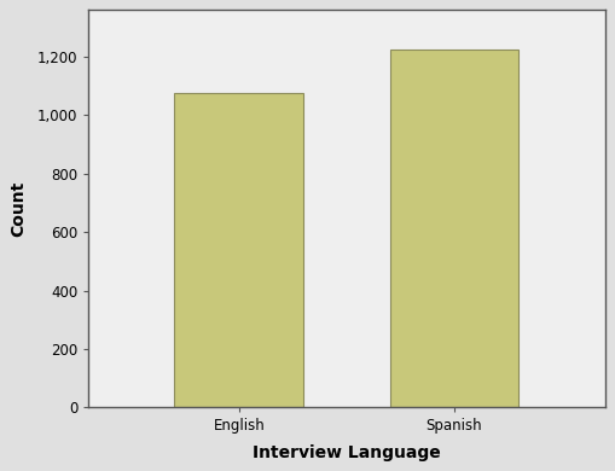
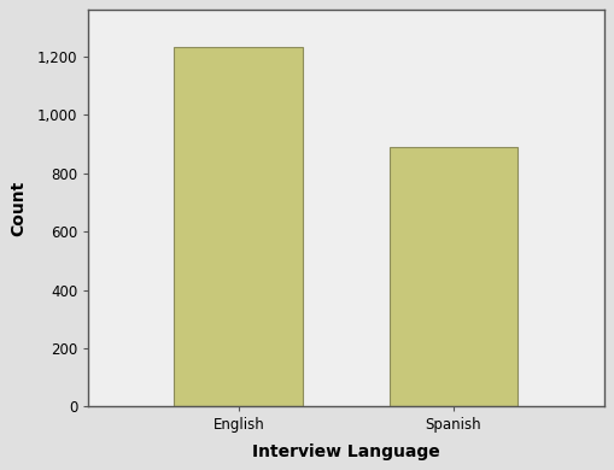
English: 1,075 -> 1,235
Spanish: 1,225 -> 890
